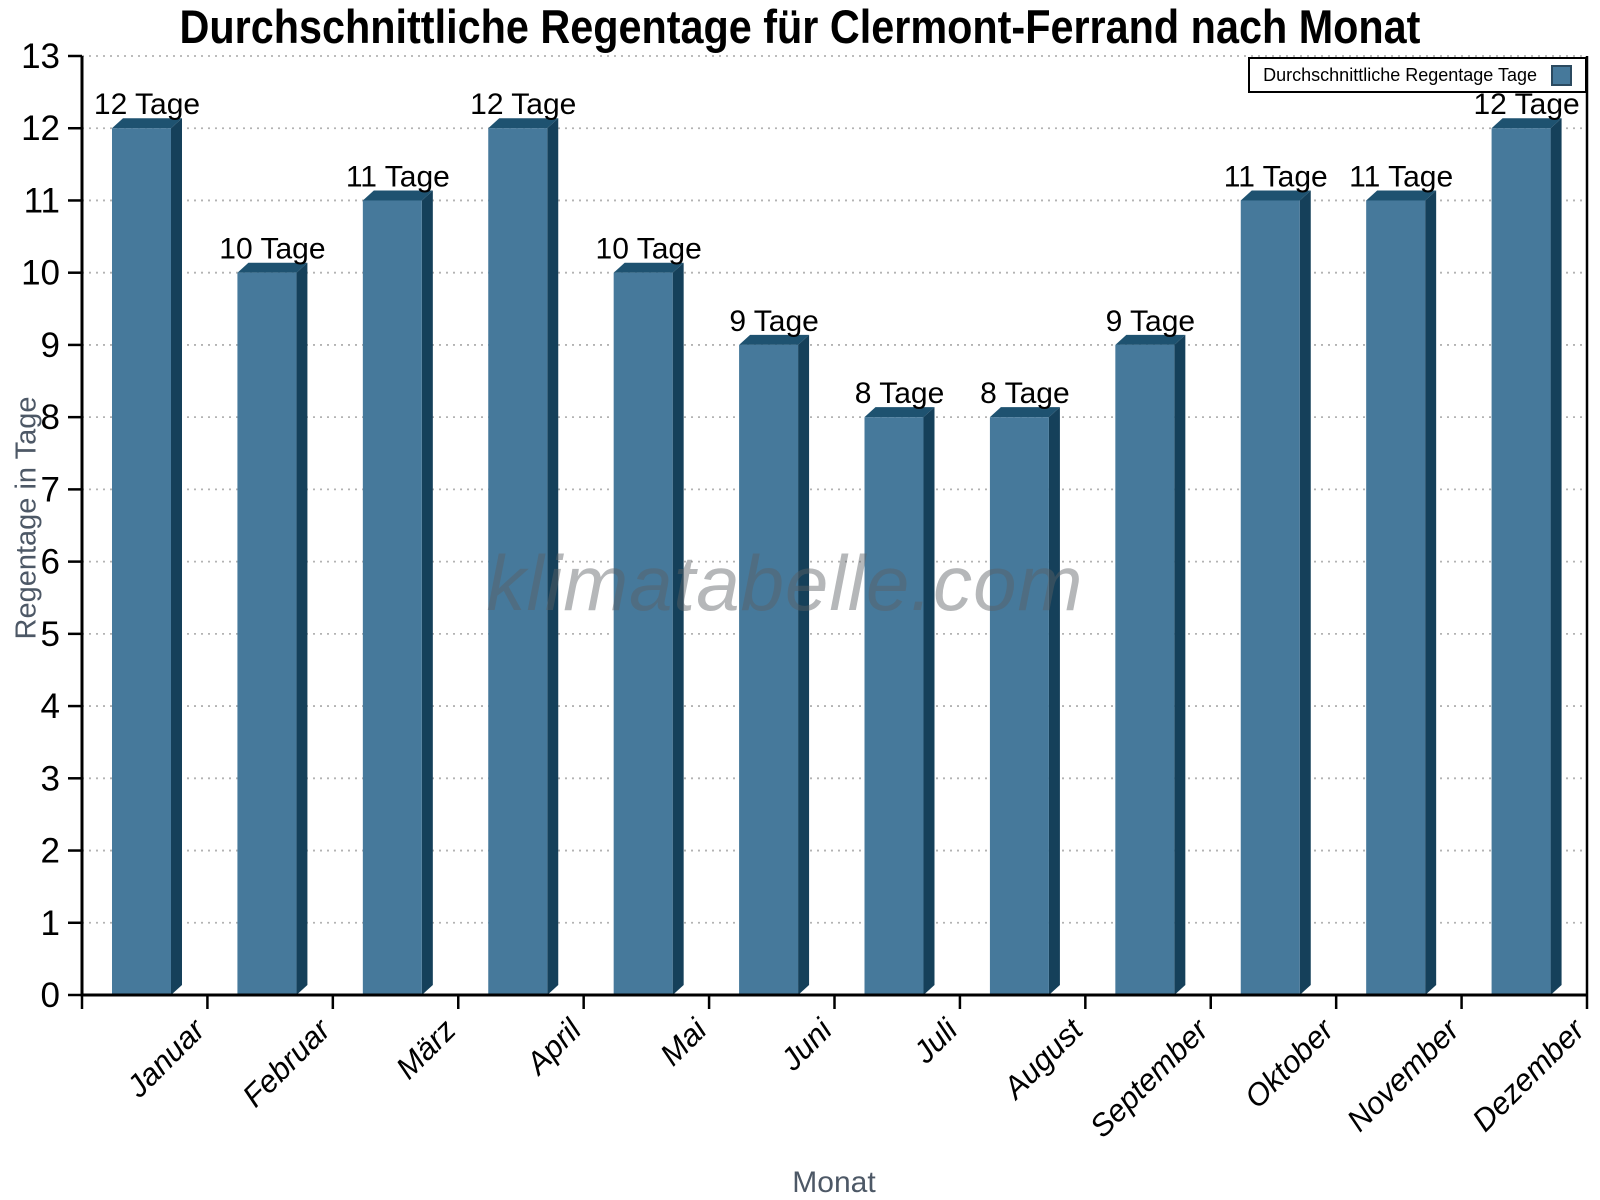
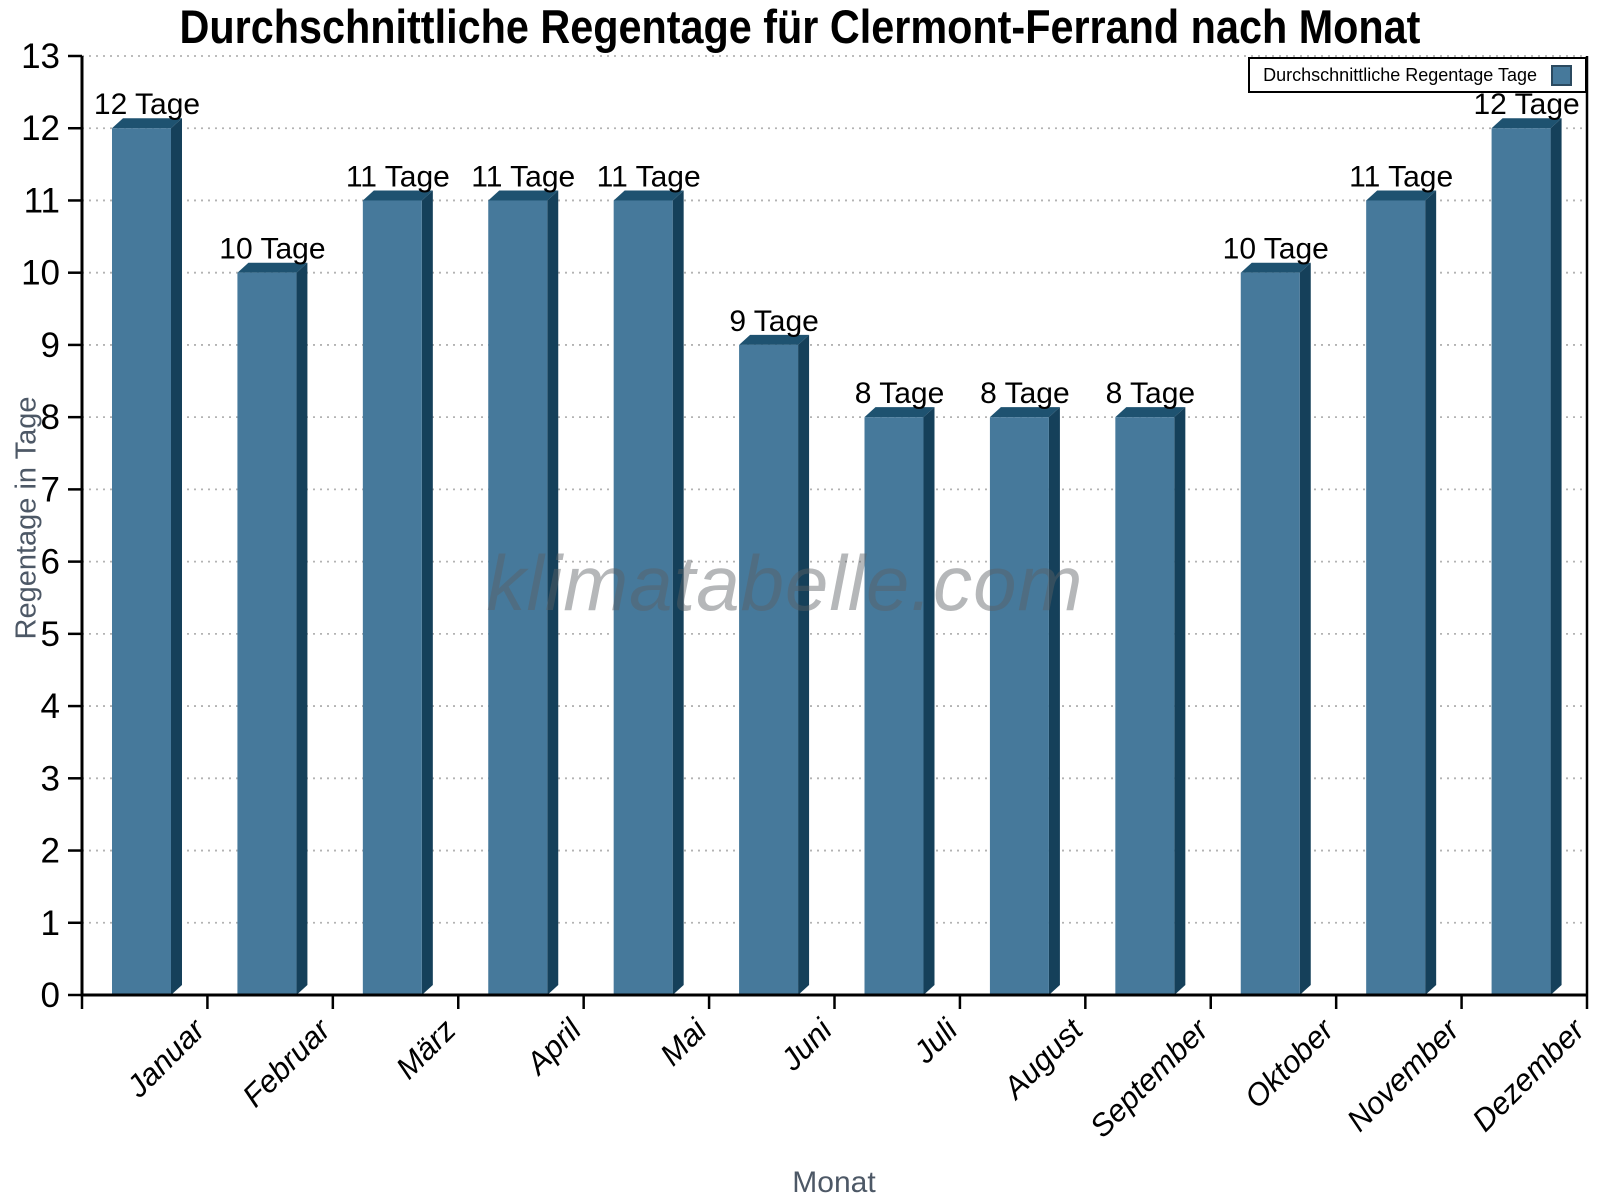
April: 12 -> 11
Mai: 10 -> 11
September: 9 -> 8
Oktober: 11 -> 10
